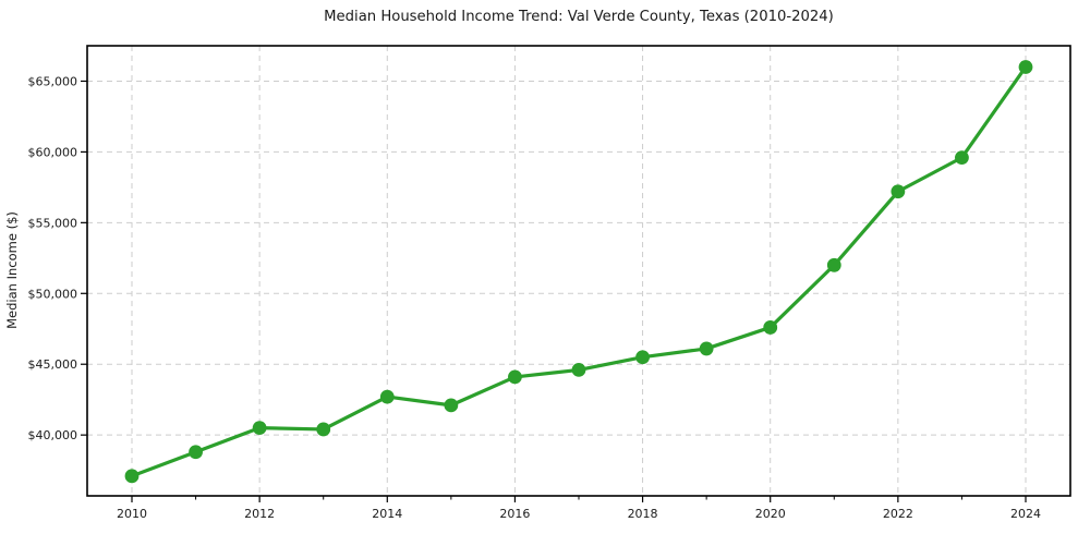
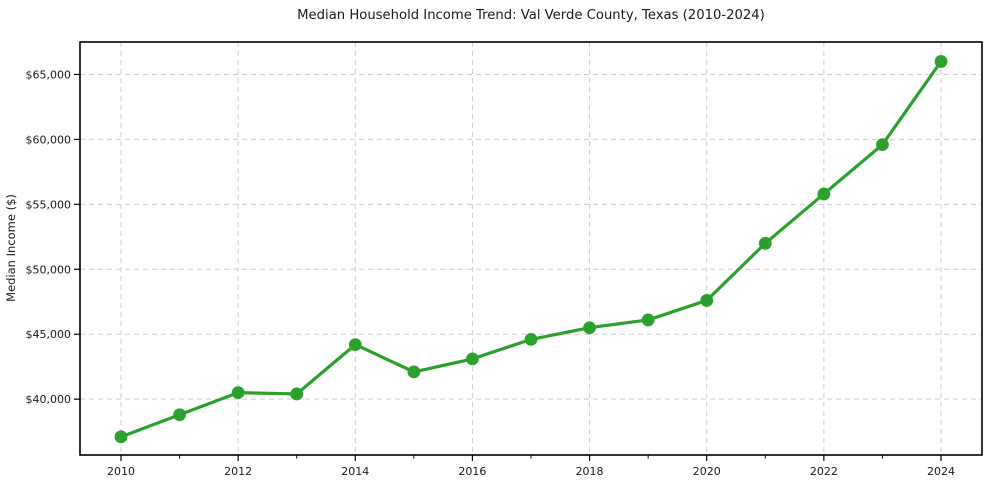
2014: $42700 -> $44200
2016: $44100 -> $43100
2022: $57200 -> $55800
